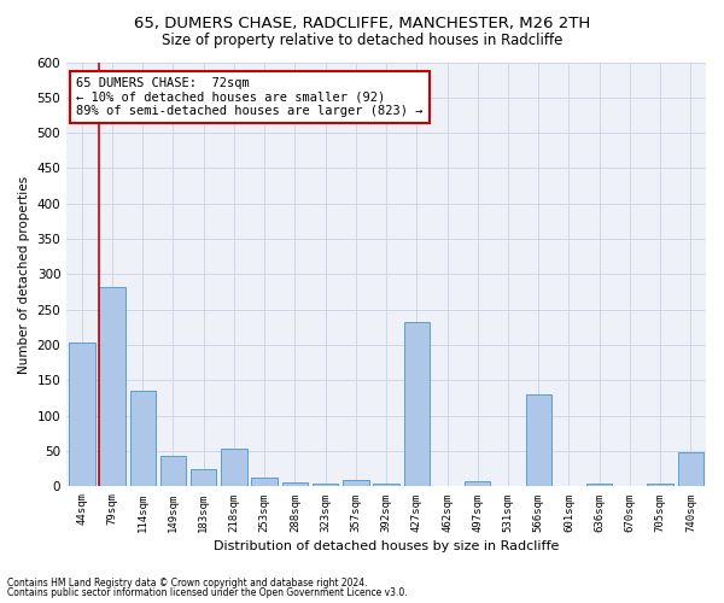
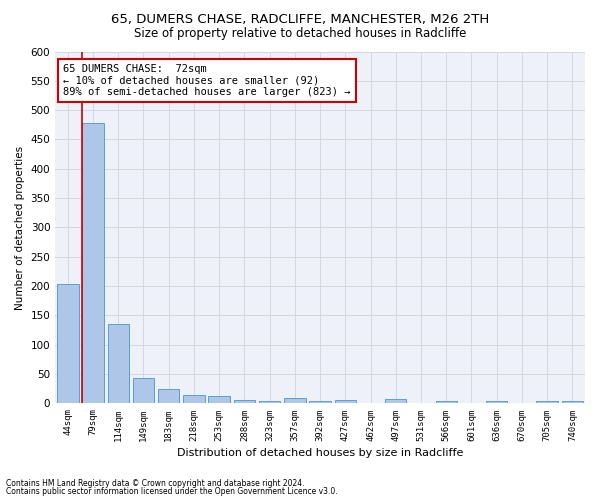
79sqm: 282 -> 478
218sqm: 54 -> 15
427sqm: 232 -> 6
566sqm: 130 -> 5
740sqm: 48 -> 5
